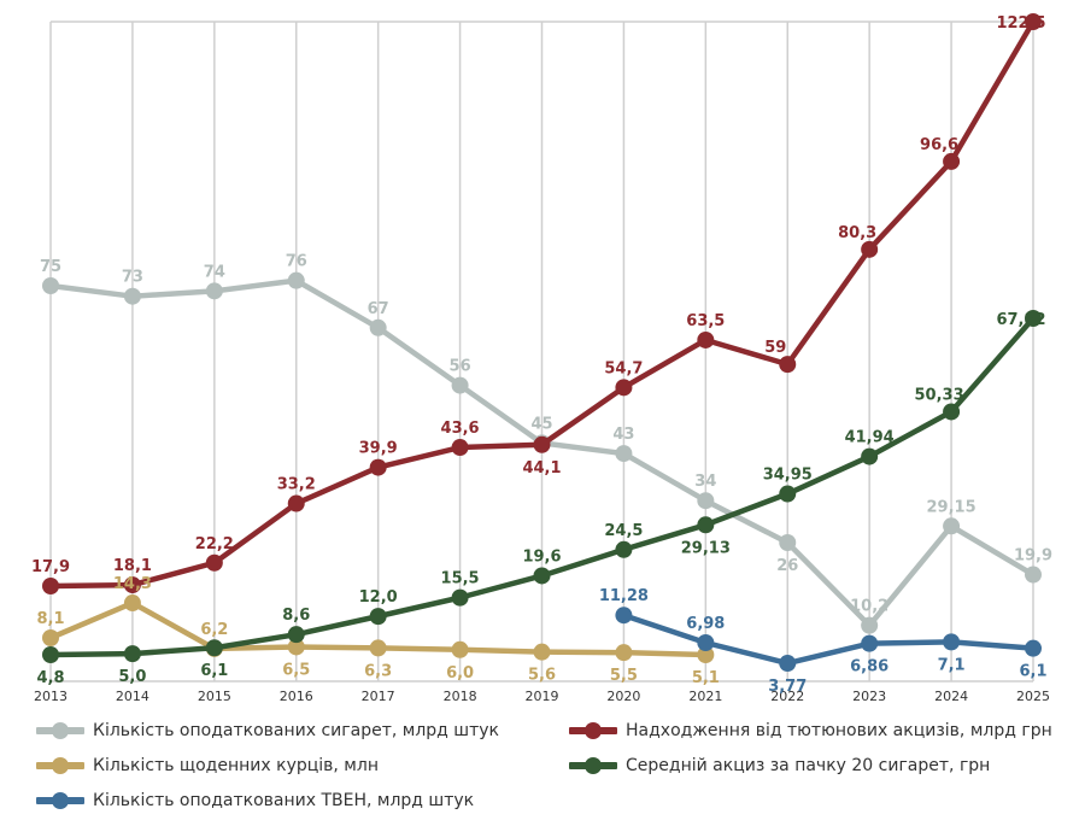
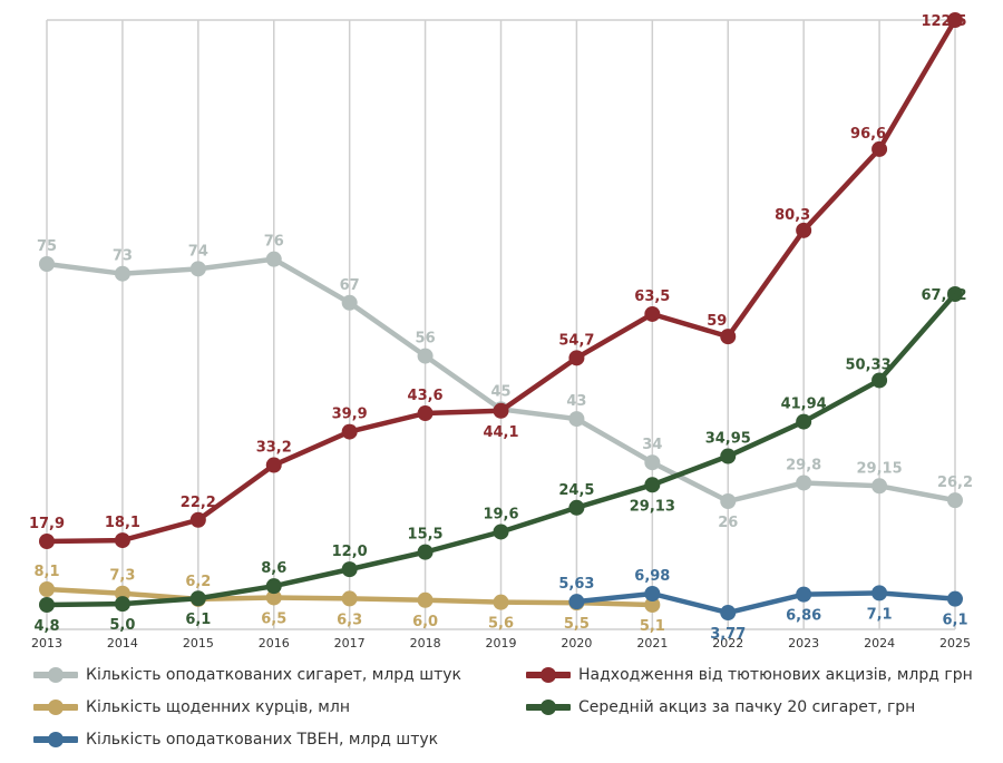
Кількість щоденних курців, млн/2014: 14,3 -> 7,3
Кількість оподаткованих ТВЕН, млрд штук/2020: 11,28 -> 5,63
Кількість оподаткованих сигарет, млрд штук/2023: 10,2 -> 29,8
Кількість оподаткованих сигарет, млрд штук/2025: 19,9 -> 26,2
